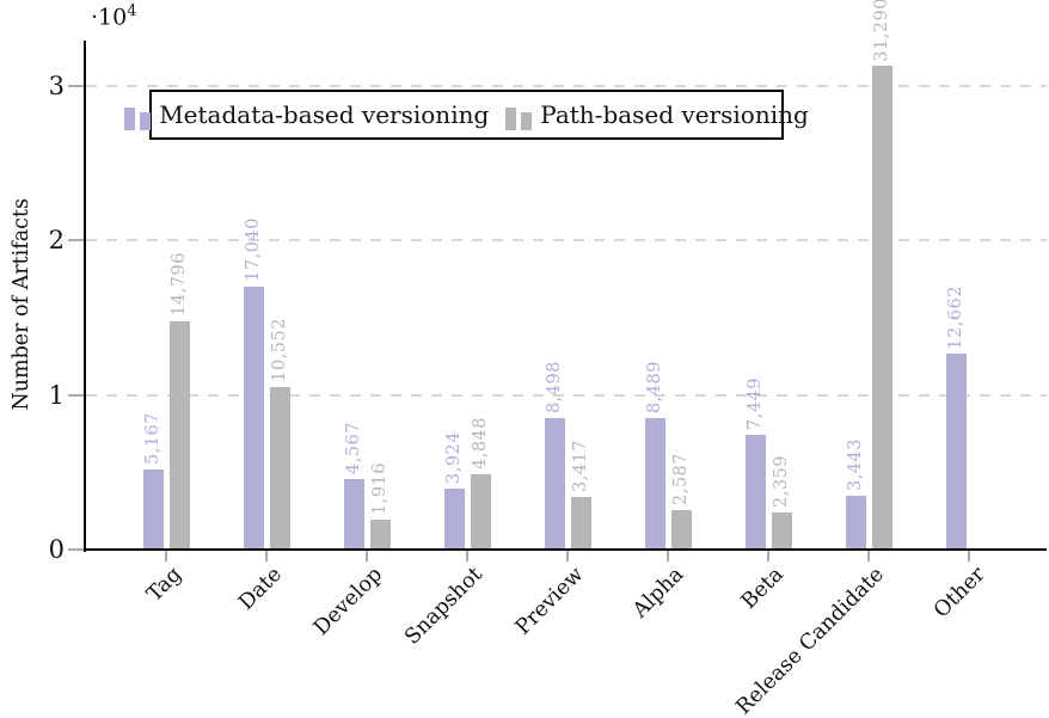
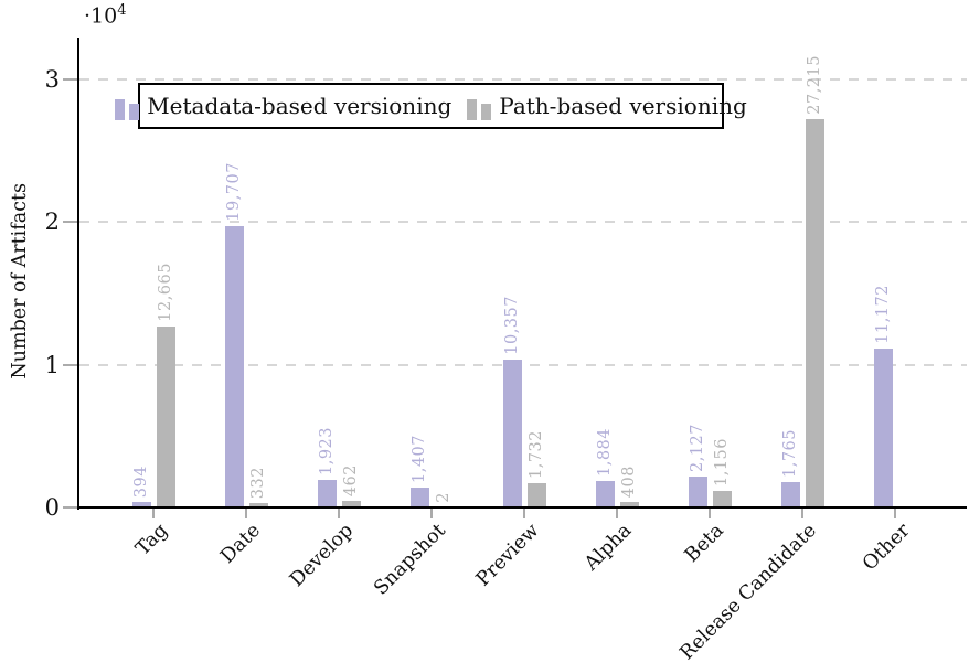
Metadata-based versioning/Tag: 5,167 -> 394
Path-based versioning/Tag: 14,796 -> 12,665
Metadata-based versioning/Date: 17,040 -> 19,707
Path-based versioning/Date: 10,552 -> 332
Metadata-based versioning/Develop: 4,567 -> 1,923
Path-based versioning/Develop: 1,916 -> 462
Metadata-based versioning/Snapshot: 3,924 -> 1,407
Path-based versioning/Snapshot: 4,848 -> 2
Metadata-based versioning/Preview: 8,498 -> 10,357
Path-based versioning/Preview: 3,417 -> 1,732
Metadata-based versioning/Alpha: 8,489 -> 1,884
Path-based versioning/Alpha: 2,587 -> 408
Metadata-based versioning/Beta: 7,449 -> 2,127
Path-based versioning/Beta: 2,359 -> 1,156
Metadata-based versioning/Release Candidate: 3,443 -> 1,765
Path-based versioning/Release Candidate: 31,290 -> 27,215
Metadata-based versioning/Other: 12,662 -> 11,172
